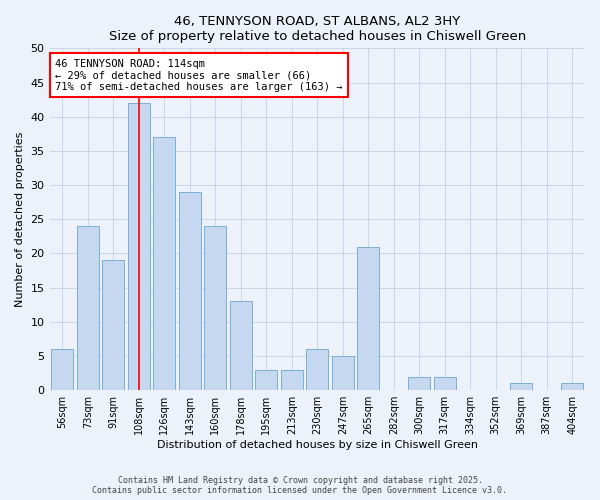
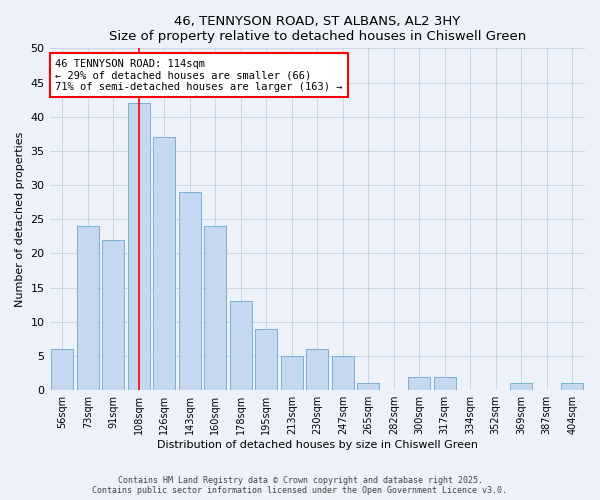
91sqm: 19 -> 22
195sqm: 3 -> 9
213sqm: 3 -> 5
265sqm: 21 -> 1
